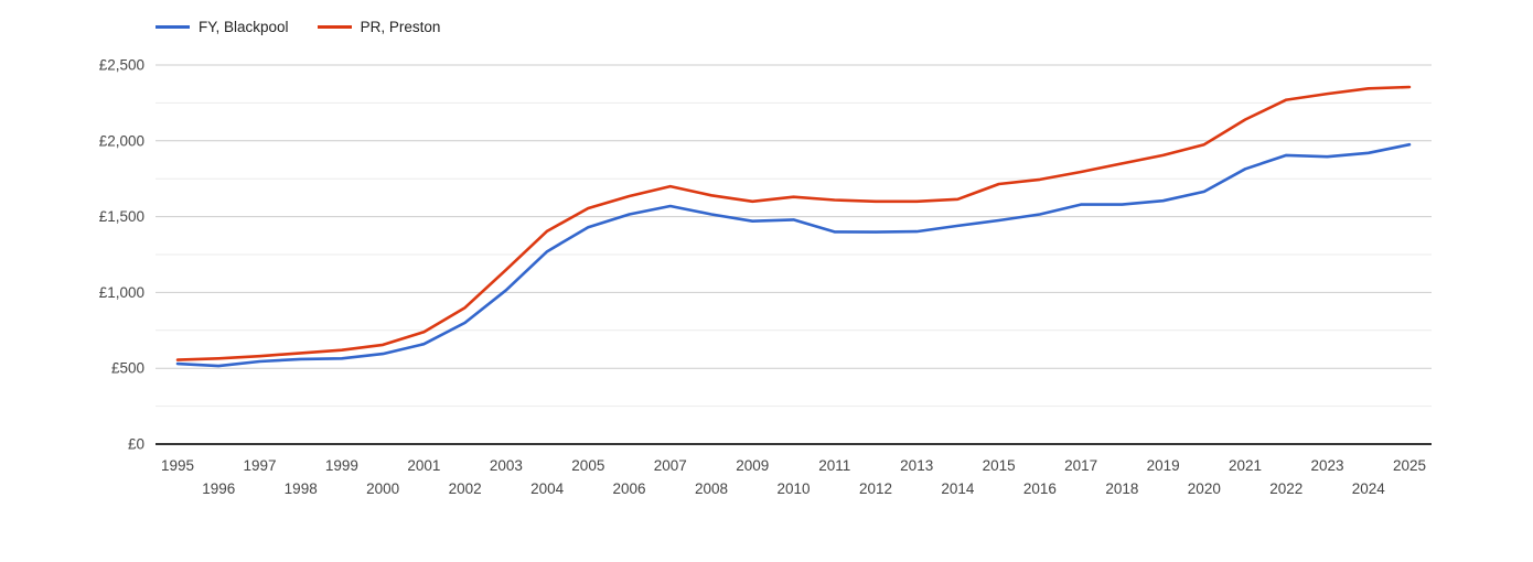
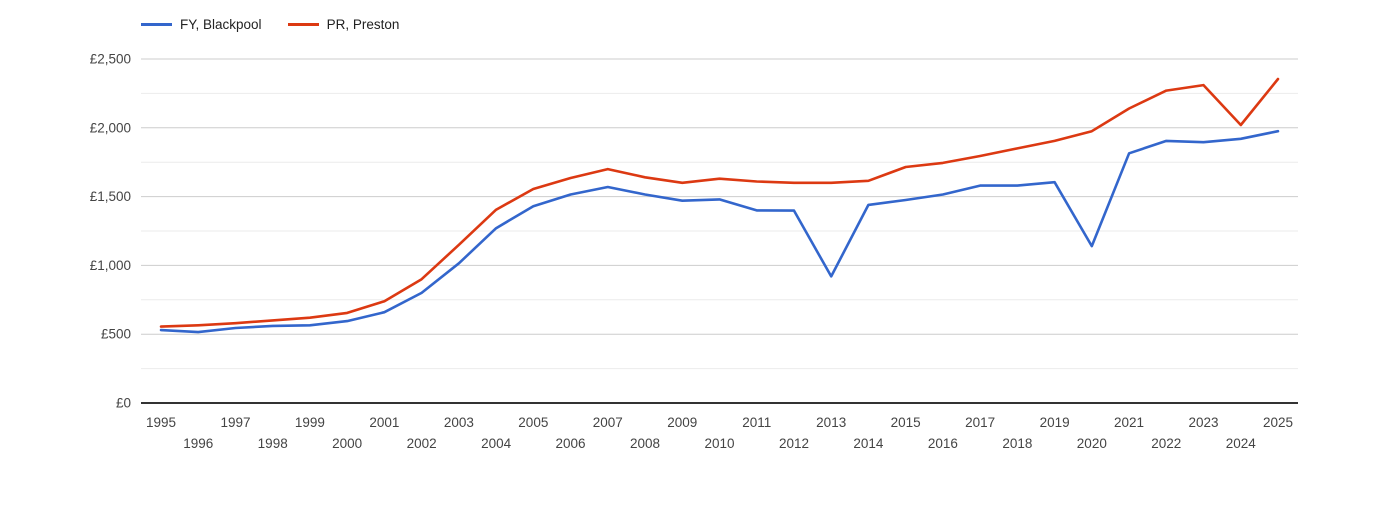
FY, Blackpool/2013: £1400 -> £920
FY, Blackpool/2020: £1660 -> £1140
PR, Preston/2024: £2340 -> £2020
